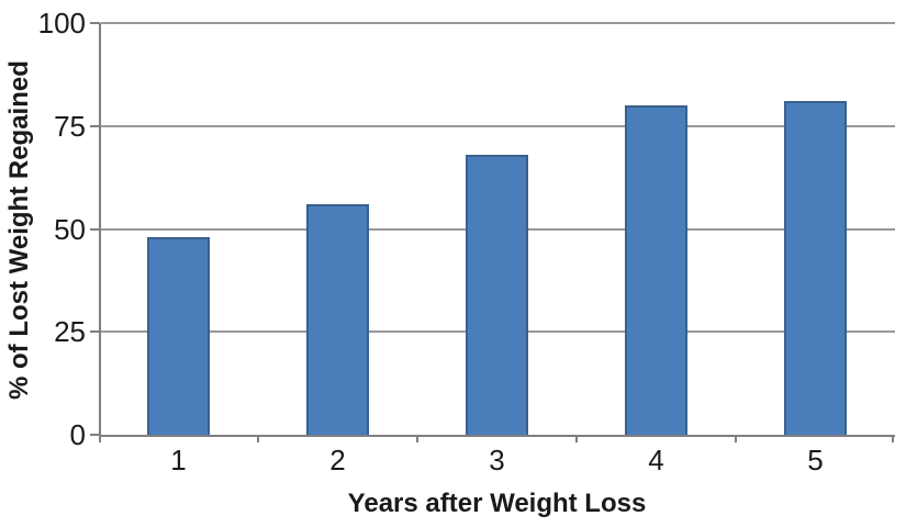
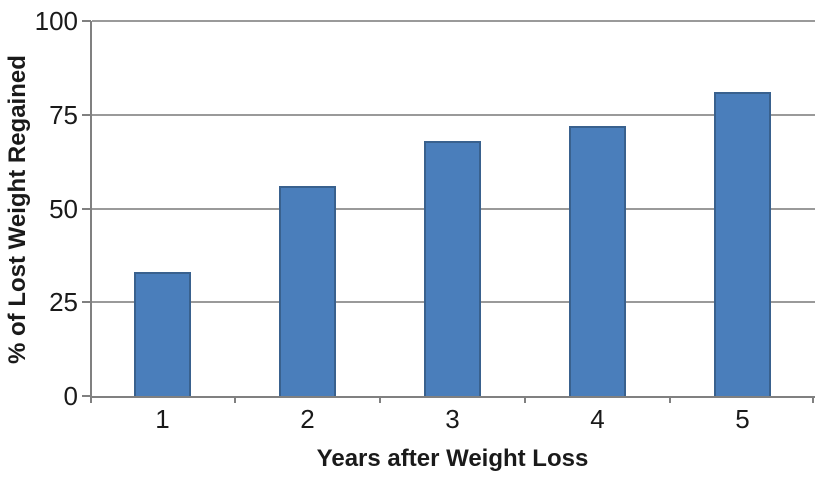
1: 48 -> 33
4: 80 -> 72
